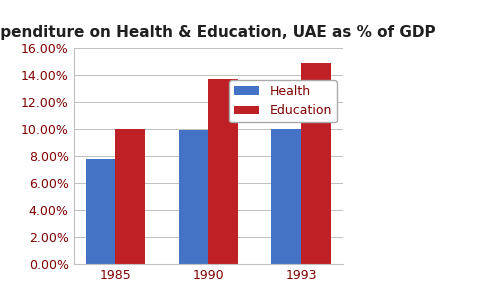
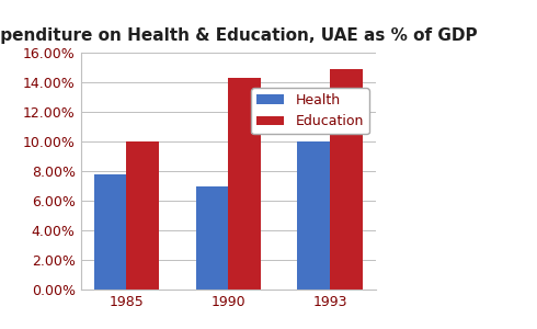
Health/1990: 9.9% -> 7.0%
Education/1990: 13.7% -> 14.3%
